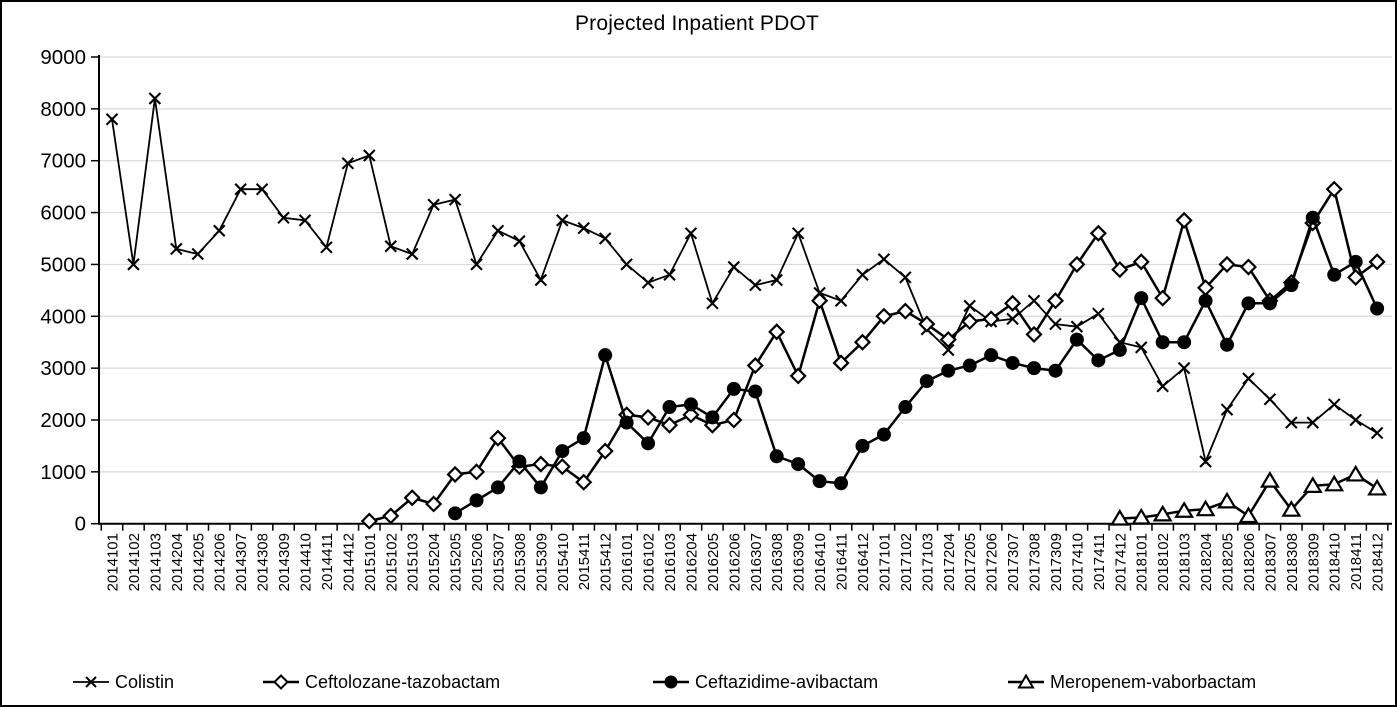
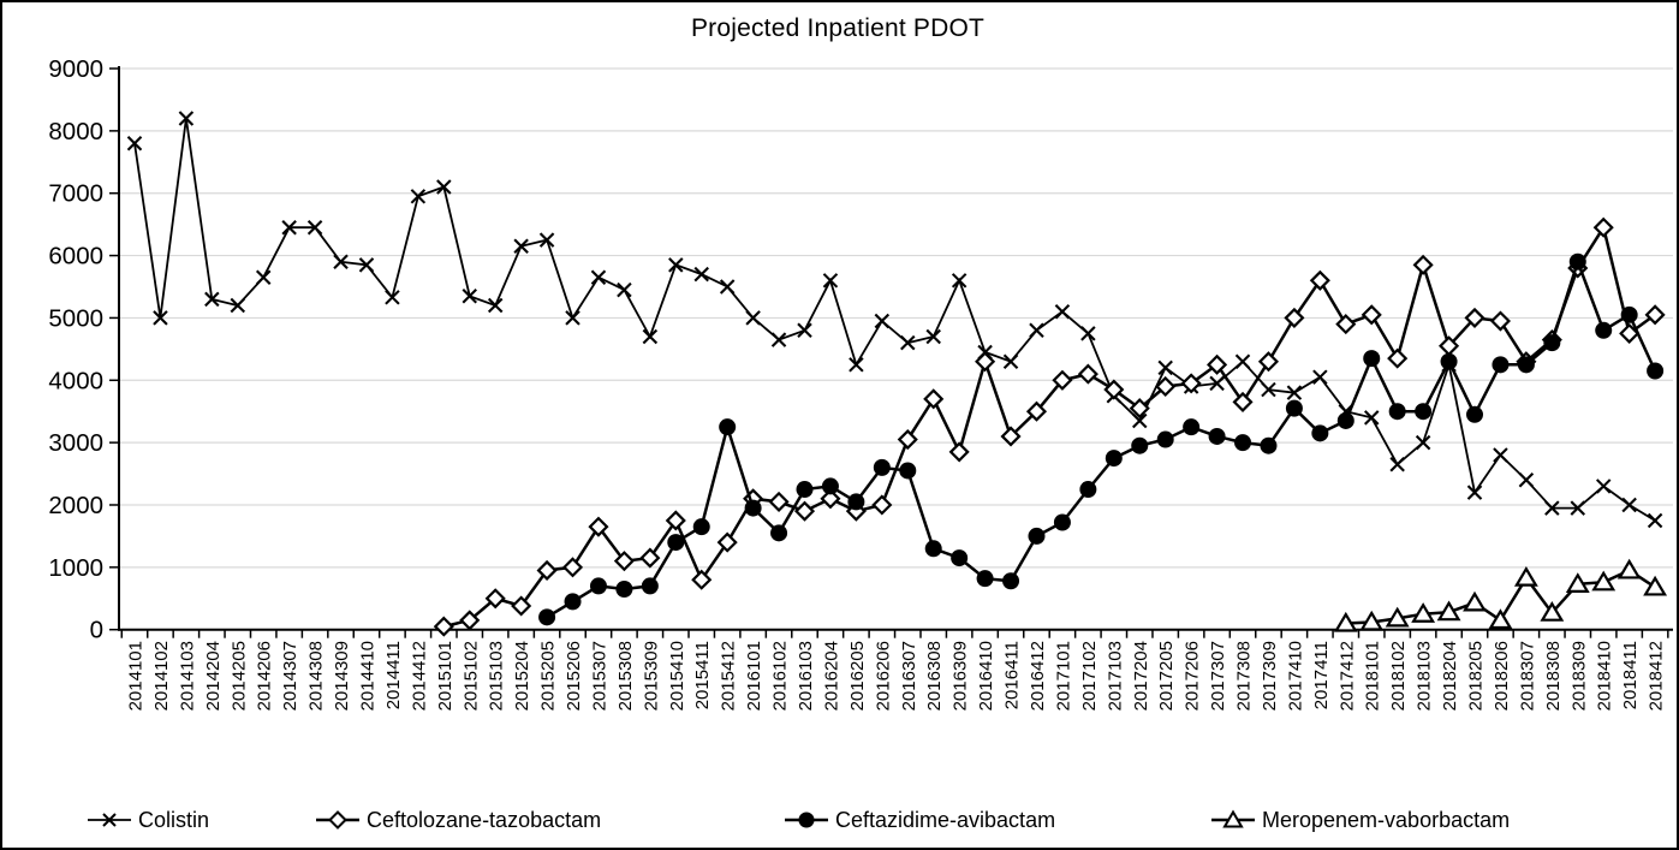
Ceftazidime-avibactam/2015308: 1200 -> 600
Ceftolozane-tazobactam/2015410: 1100 -> 1800
Colistin/2018204: 1200 -> 4200
